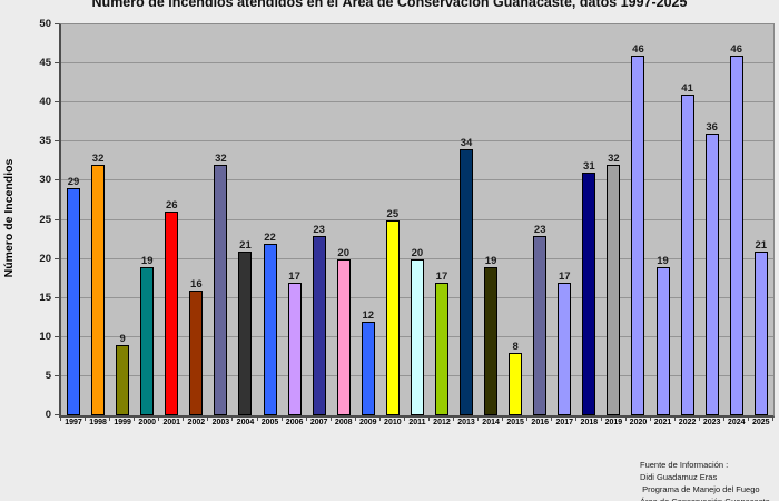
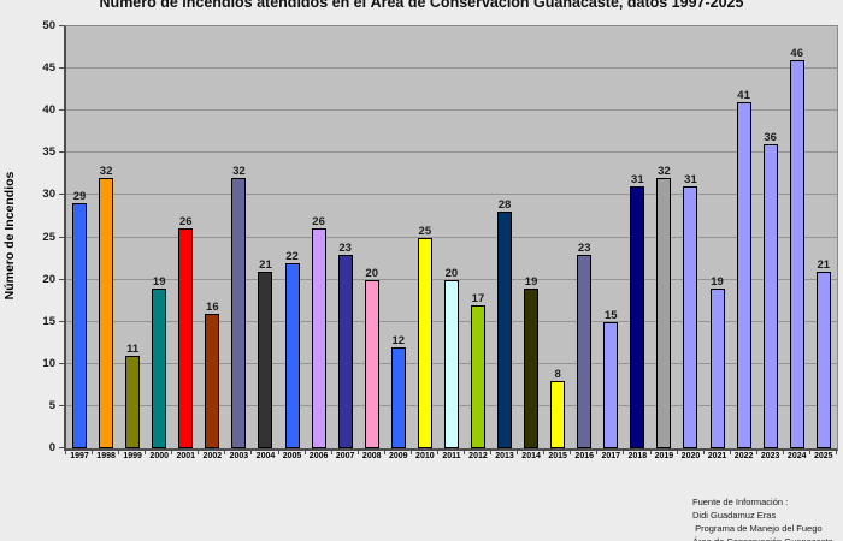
1999: 9 -> 11
2006: 17 -> 26
2013: 34 -> 28
2017: 17 -> 15
2020: 46 -> 31
